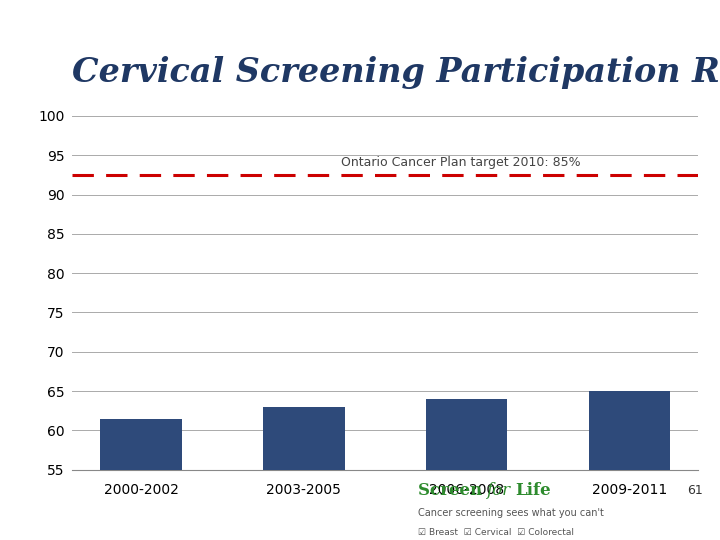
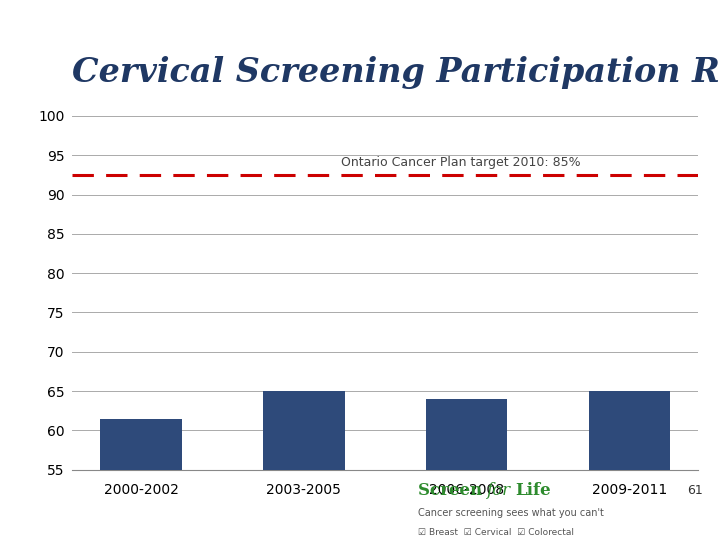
2003-2005: 63.0 -> 65.0
